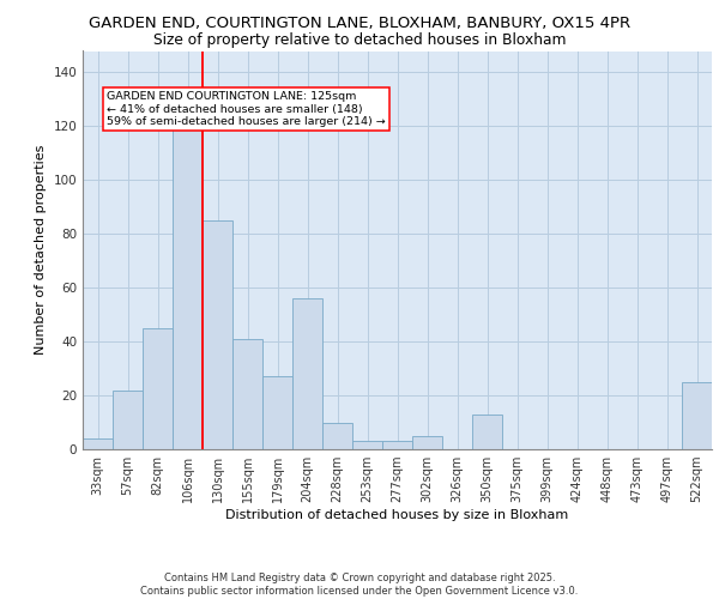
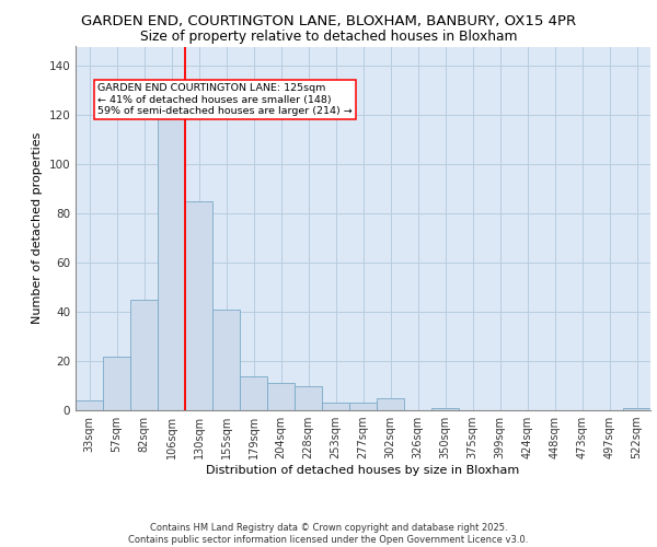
179sqm: 27 -> 14
204sqm: 56 -> 11
350sqm: 13 -> 1
522sqm: 25 -> 1
